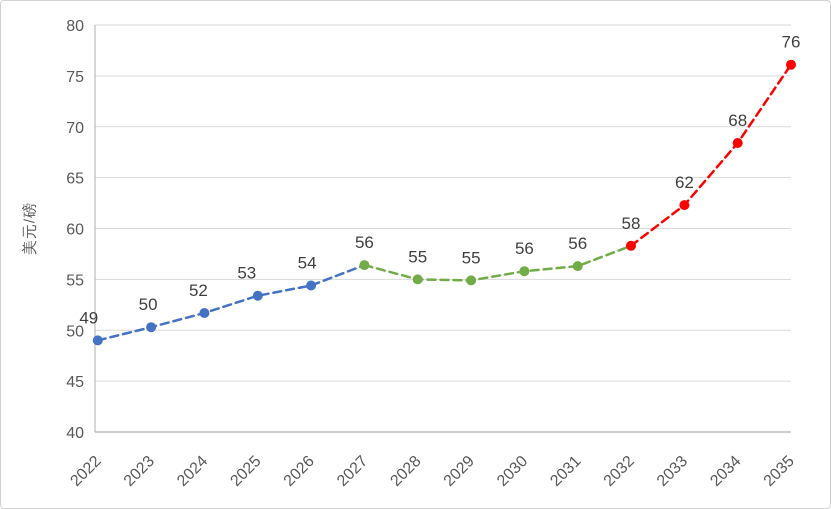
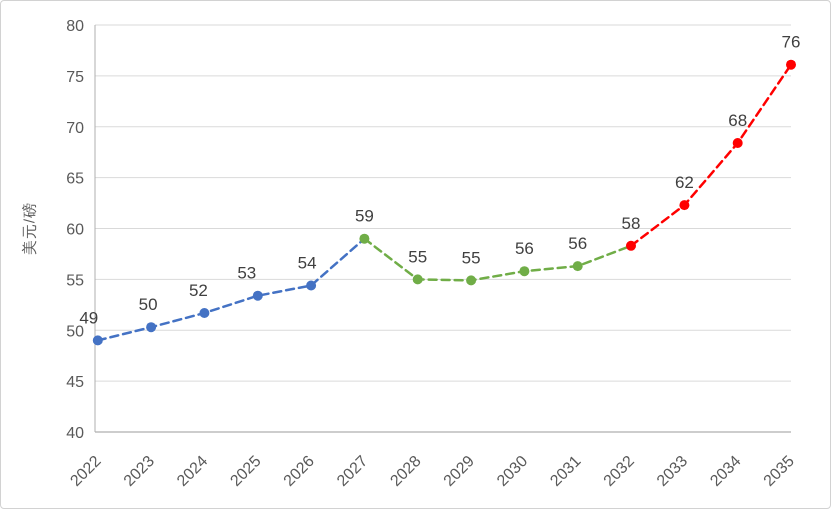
2027: 56 -> 59
